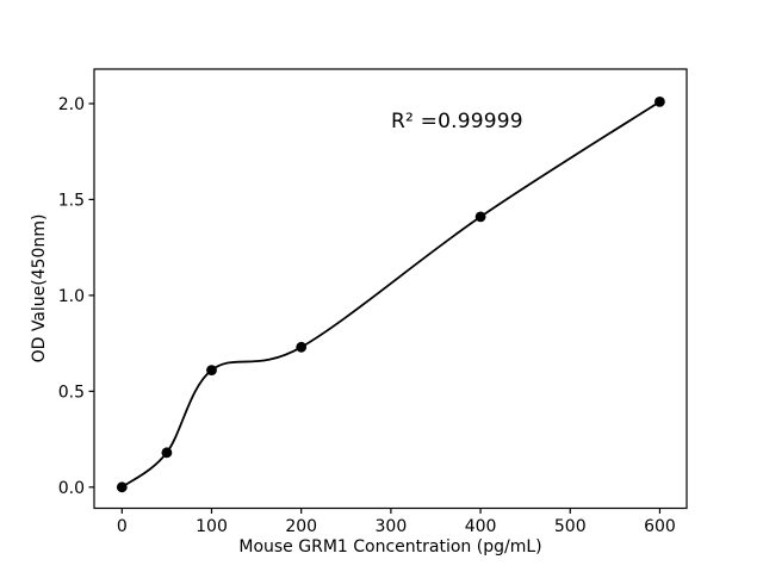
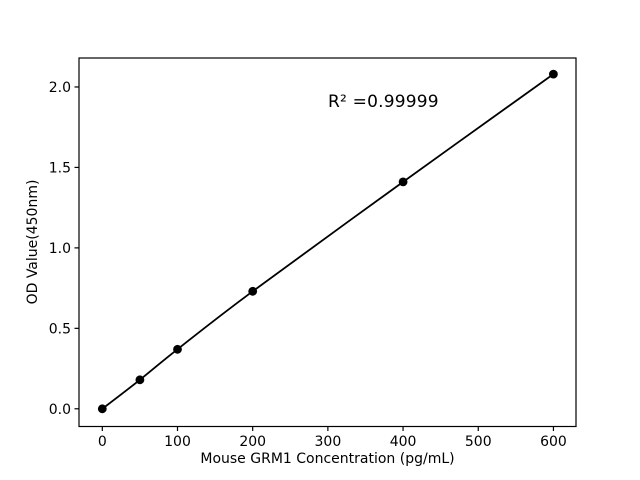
100: 0.61 -> 0.37
600: 2.01 -> 2.08
